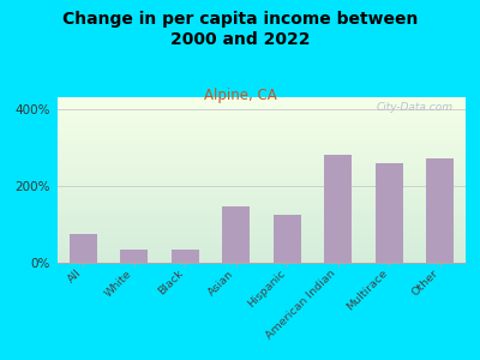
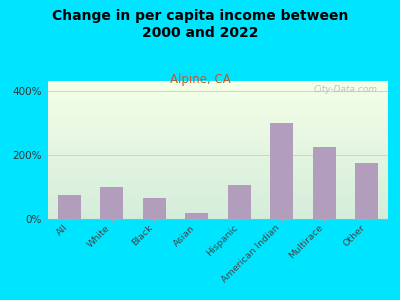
White: 35% -> 100%
Black: 35% -> 65%
Asian: 145% -> 20%
Hispanic: 125% -> 107%
American Indian: 280% -> 300%
Multirace: 260% -> 225%
Other: 270% -> 175%
